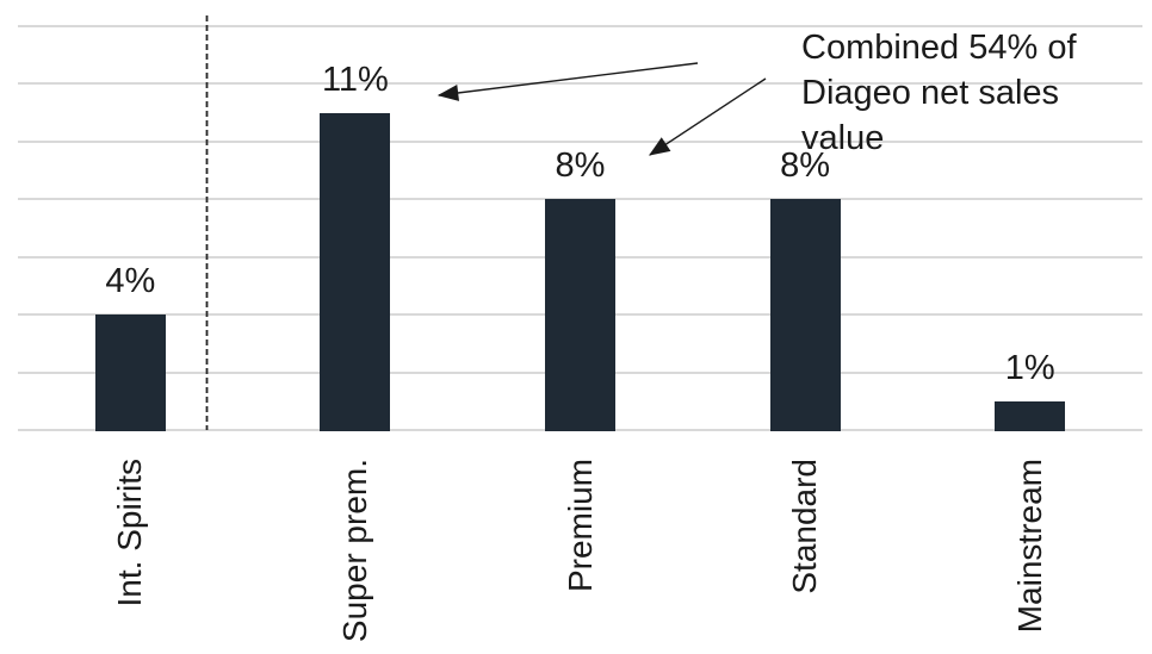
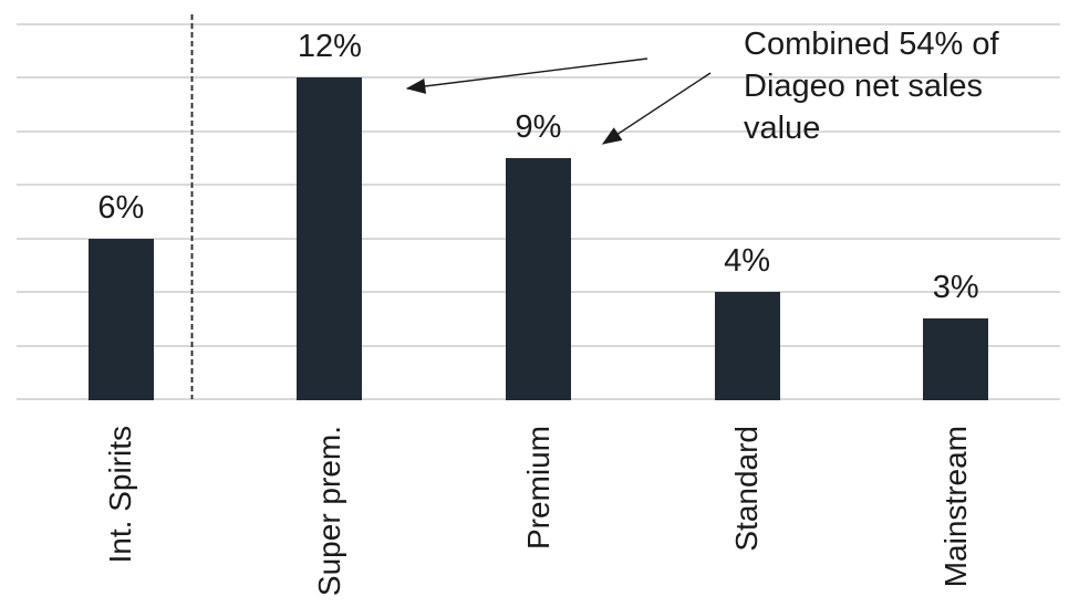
Int. Spirits: 4% -> 6%
Super prem.: 11% -> 12%
Premium: 8% -> 9%
Standard: 8% -> 4%
Mainstream: 1% -> 3%
